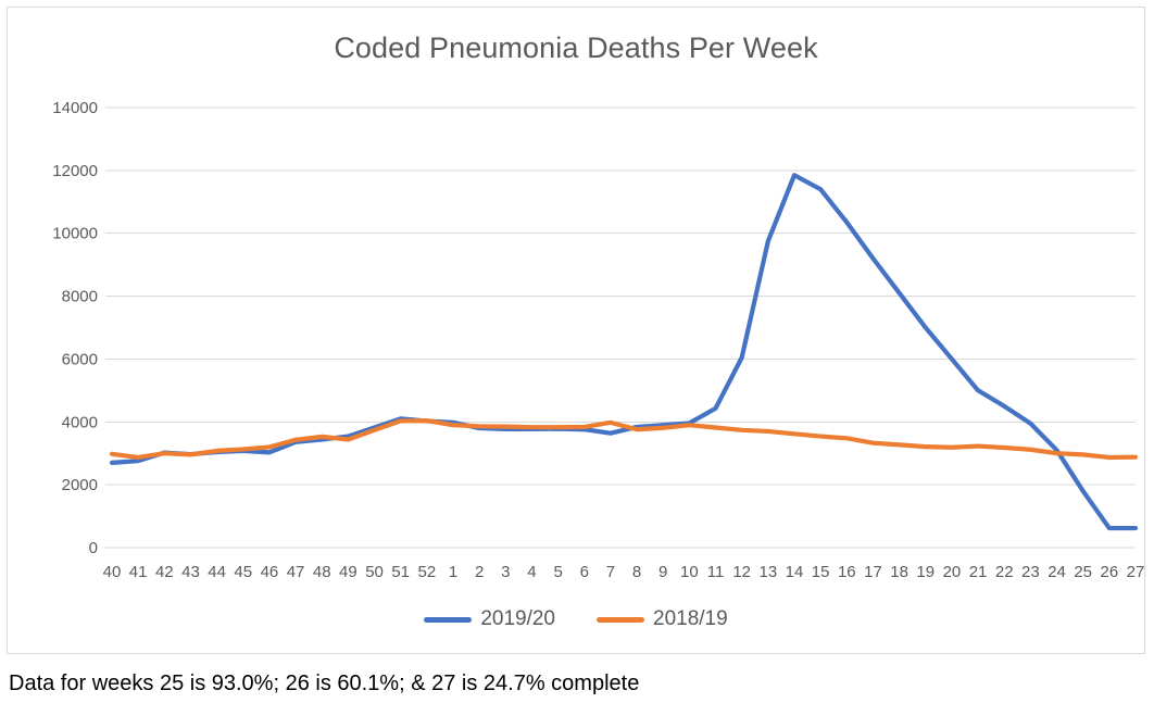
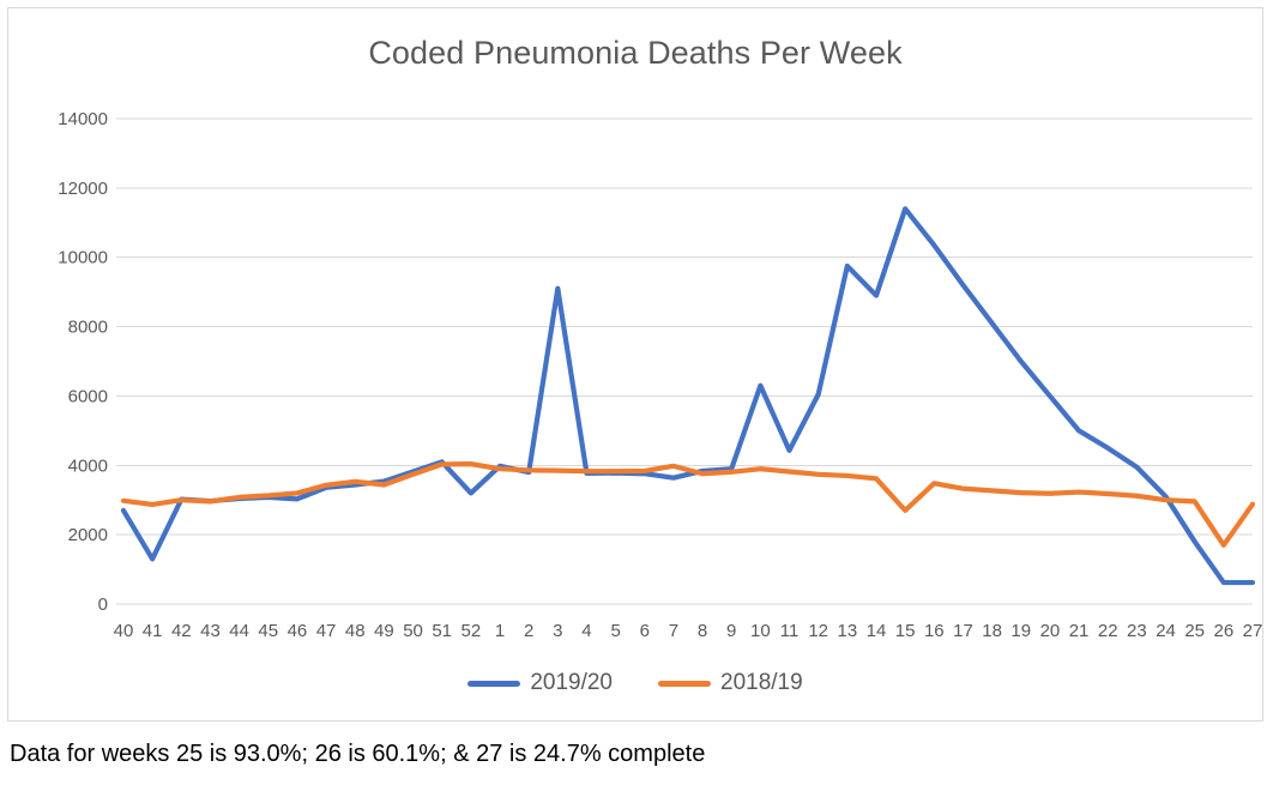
2019/20/41: 2800 -> 1300
2019/20/52: 4000 -> 3200
2019/20/3: 3800 -> 9100
2019/20/10: 4000 -> 6300
2019/20/14: 11800 -> 8900
2018/19/15: 3500 -> 2700
2018/19/26: 2900 -> 1700
